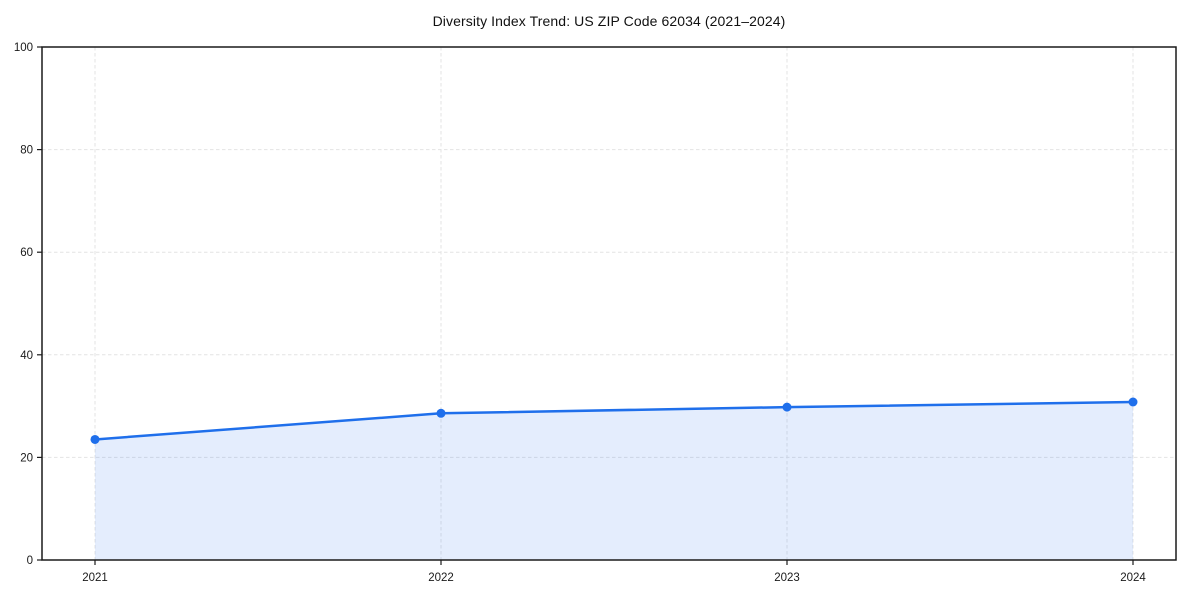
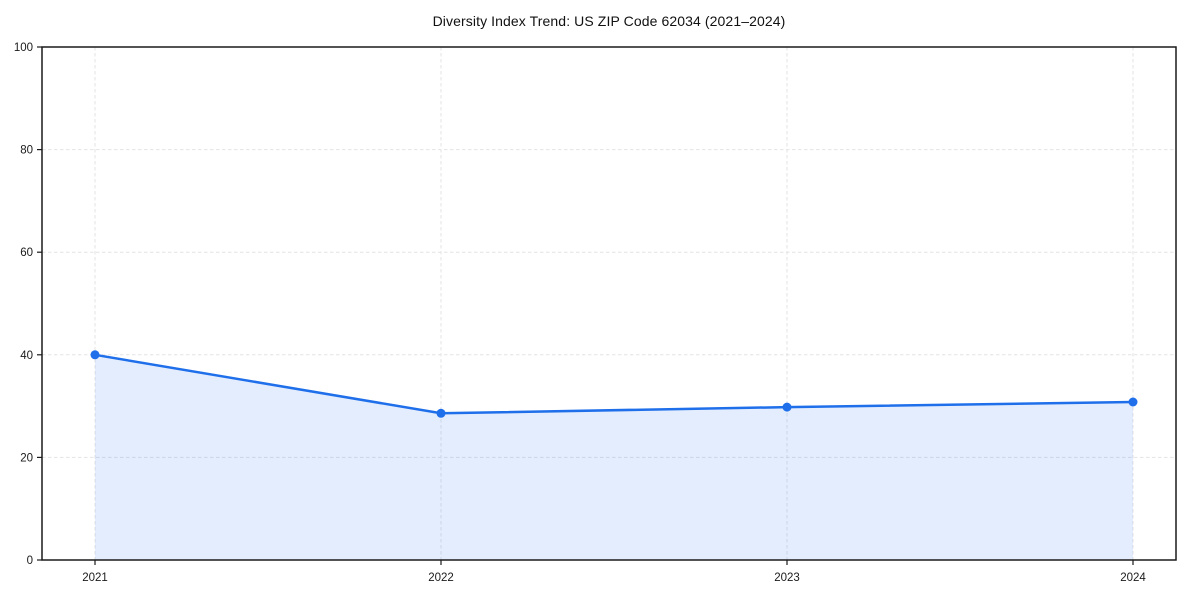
2021: 24 -> 40
